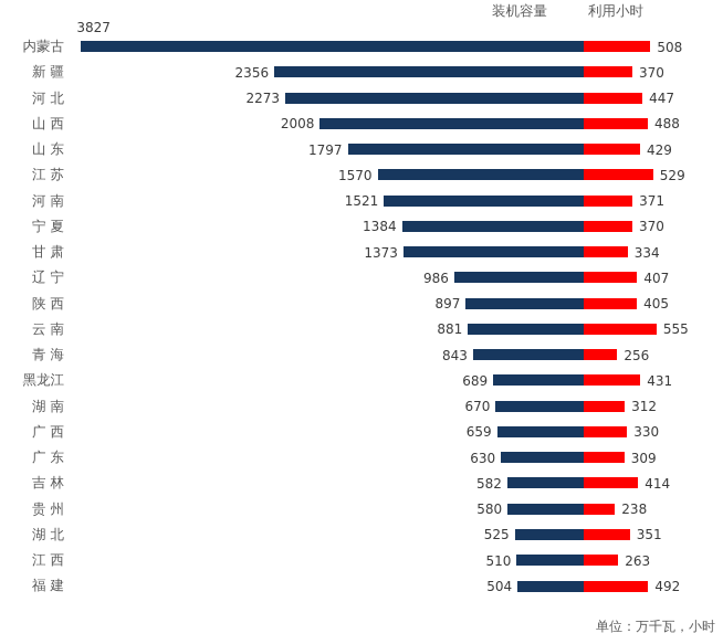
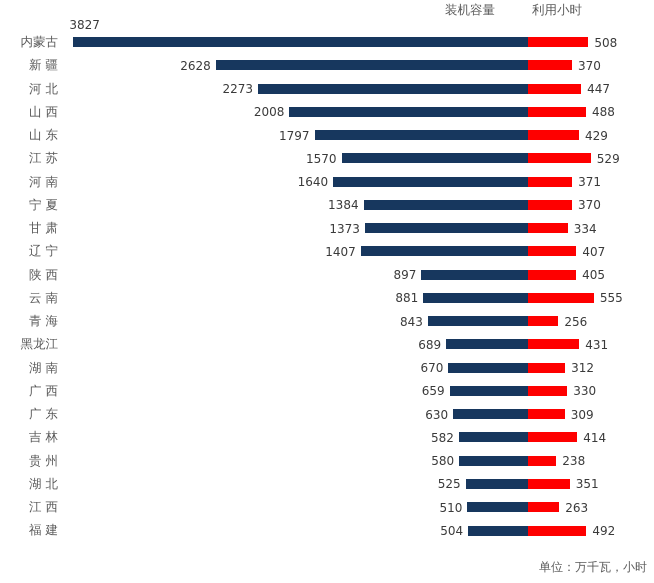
装机容量/新 疆: 2356 -> 2628
装机容量/河 南: 1521 -> 1640
装机容量/辽 宁: 986 -> 1407
